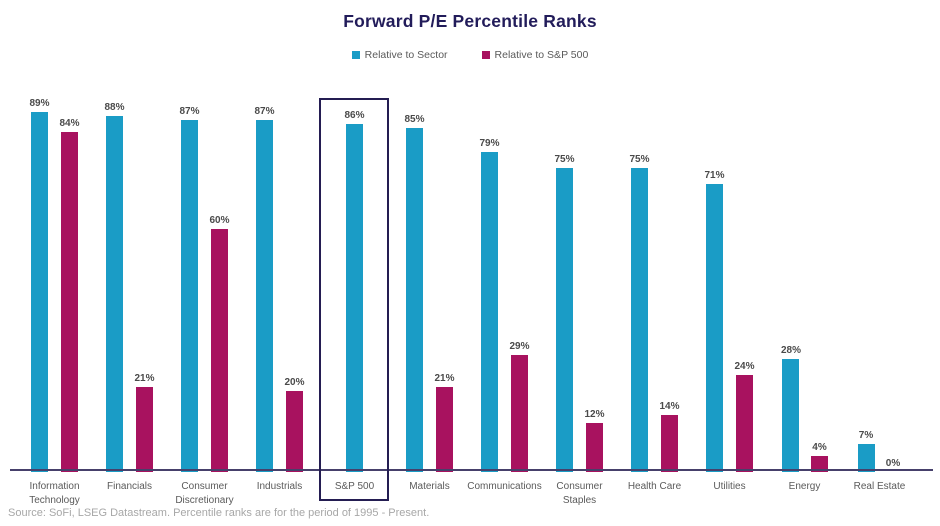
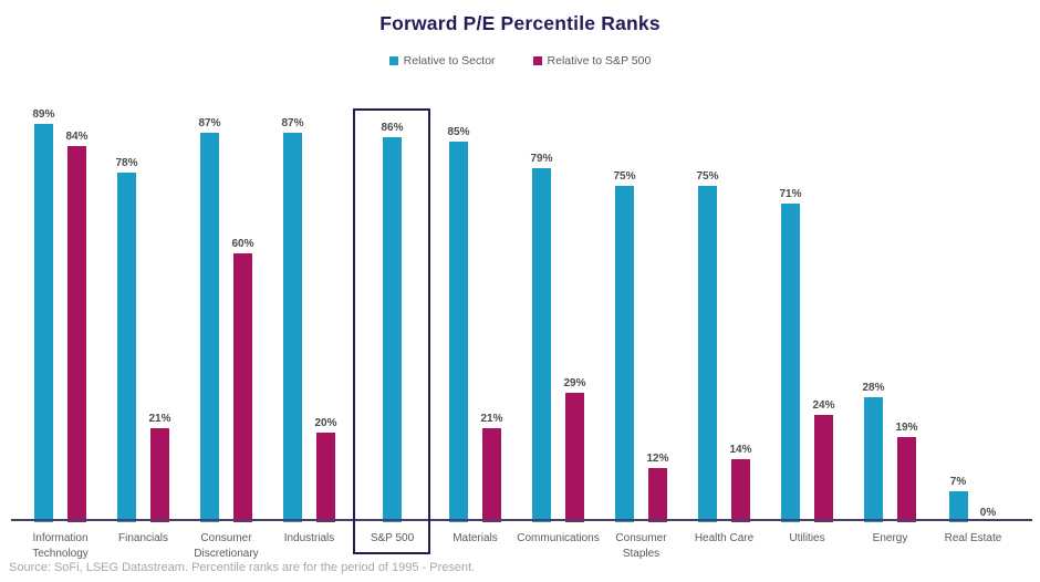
Relative to Sector/Financials: 88% -> 78%
Relative to S&P 500/Energy: 4% -> 19%
